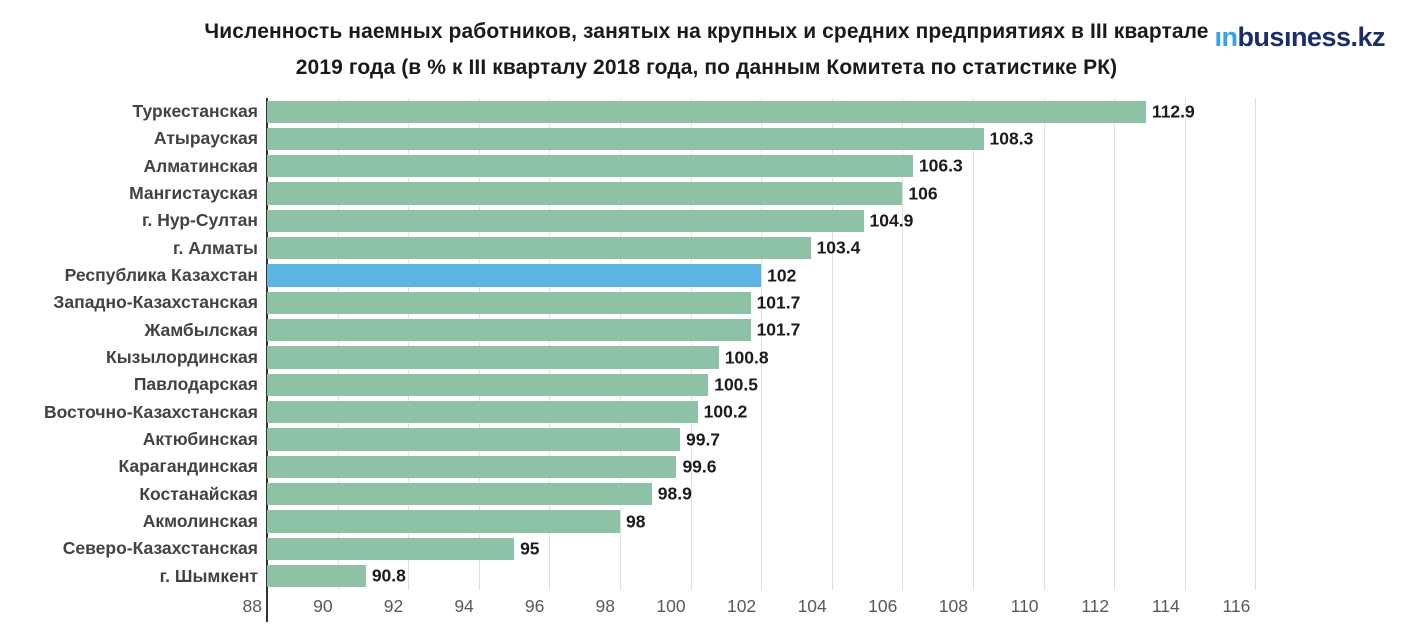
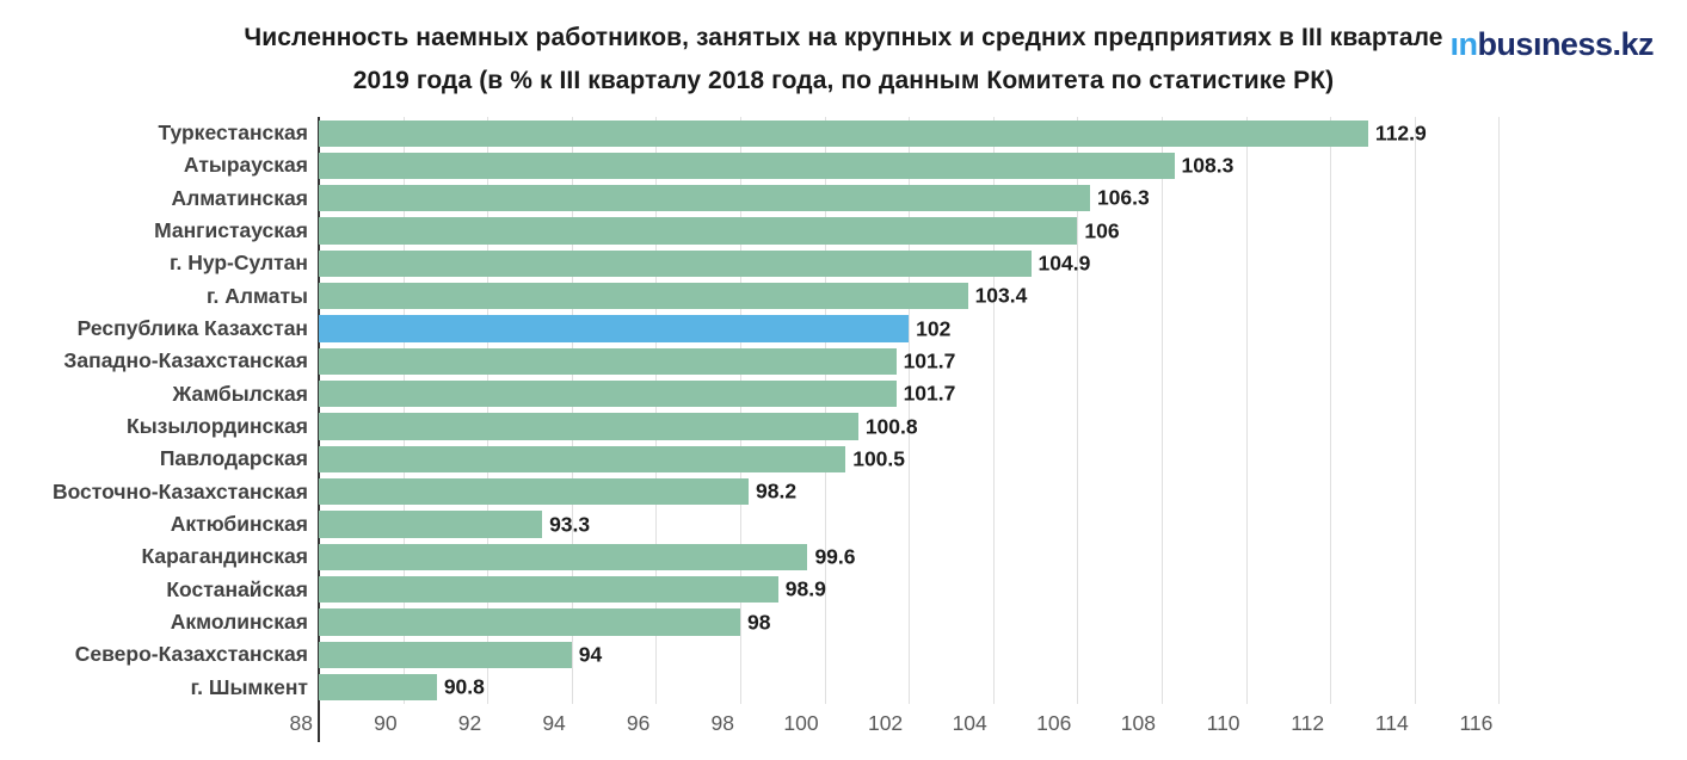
Восточно-Казахстанская: 100.2 -> 98.2
Актюбинская: 99.7 -> 93.3
Северо-Казахстанская: 95 -> 94
